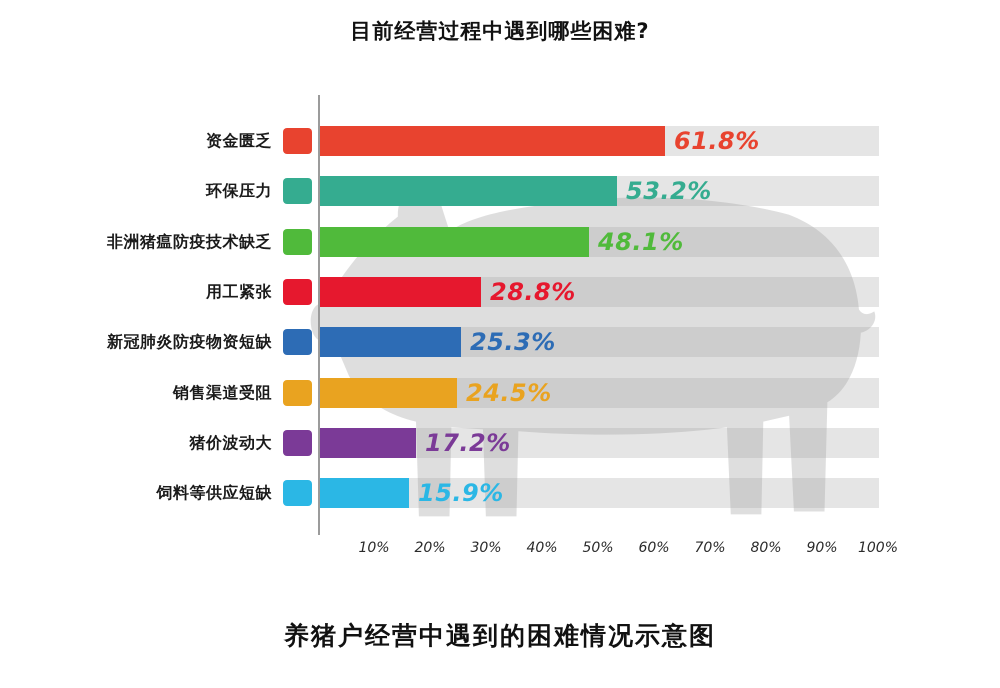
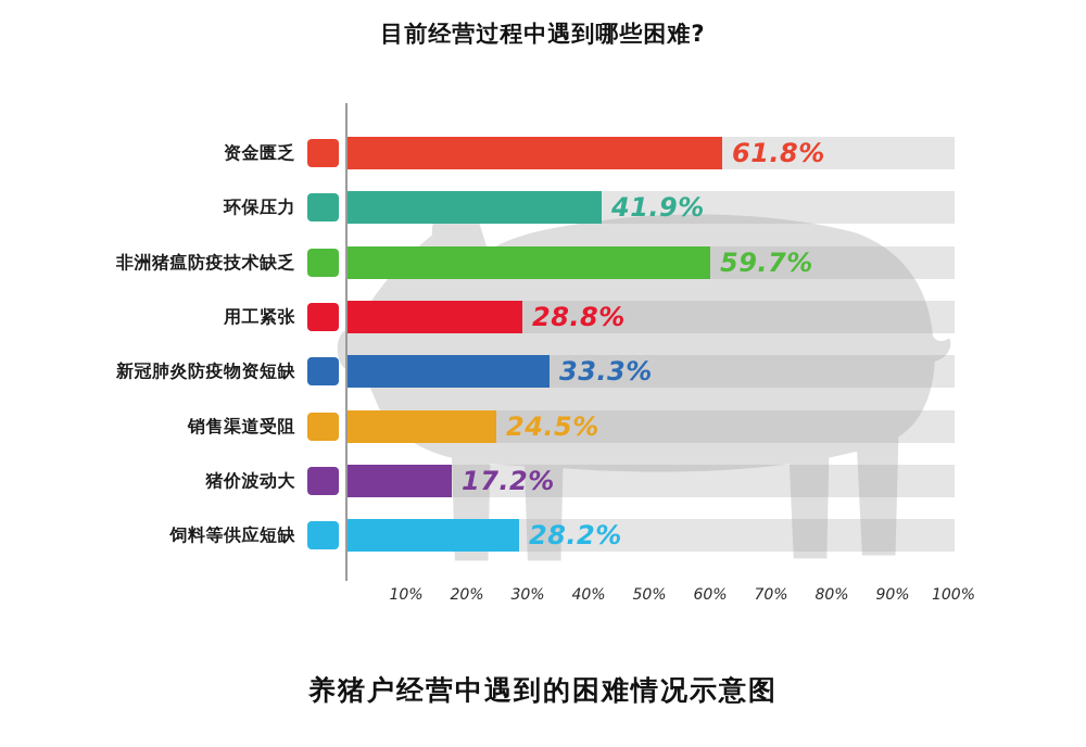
环保压力: 53.2% -> 41.9%
非洲猪瘟防疫技术缺乏: 48.1% -> 59.7%
新冠肺炎防疫物资短缺: 25.3% -> 33.3%
饲料等供应短缺: 15.9% -> 28.2%
